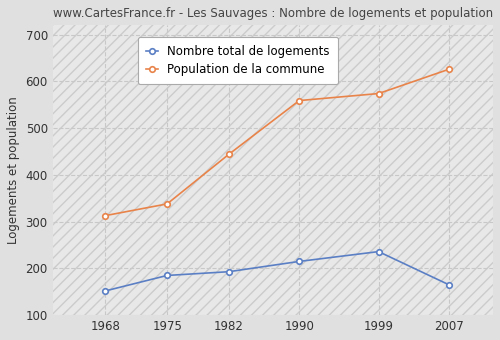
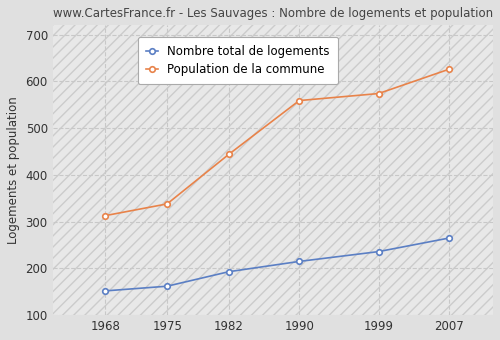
Nombre total de logements/1975: 185 -> 162
Nombre total de logements/2007: 165 -> 265
